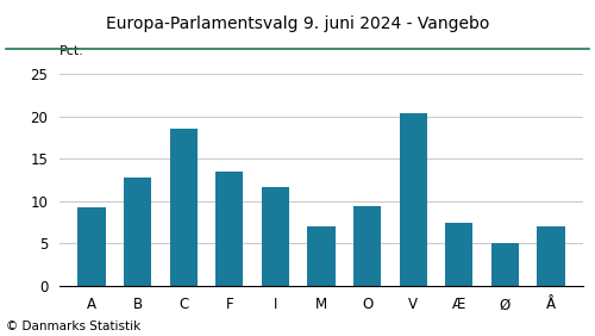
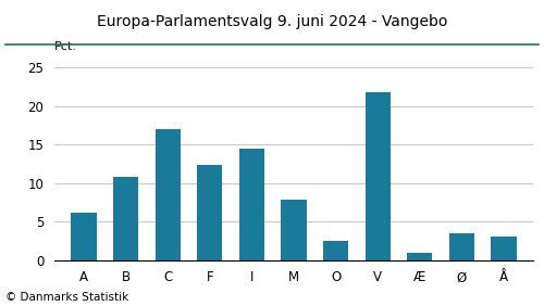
A: 9.2 -> 6.2
B: 12.8 -> 10.8
C: 18.6 -> 17.0
F: 13.4 -> 12.3
I: 11.6 -> 14.5
M: 7.0 -> 7.8
O: 9.4 -> 2.5
V: 20.4 -> 21.8
Æ: 7.4 -> 1.0
Ø: 5.0 -> 3.5
Å: 7.0 -> 3.0
